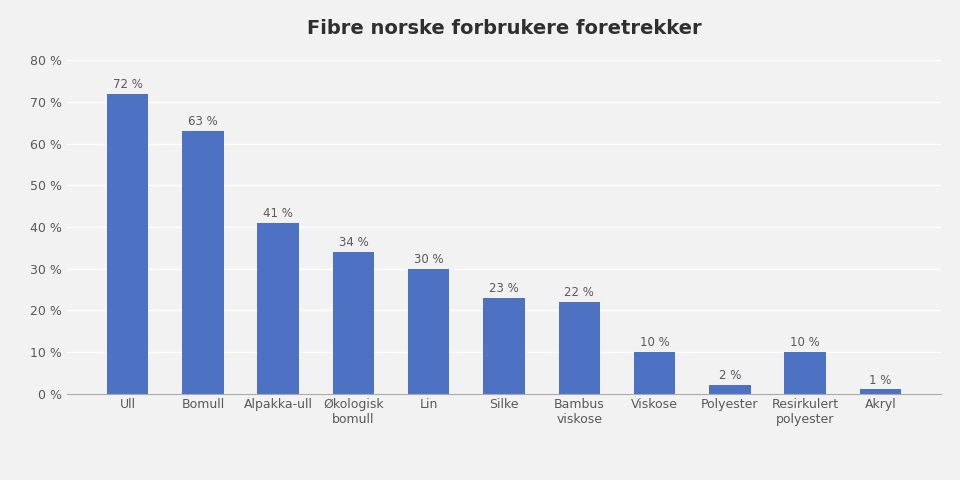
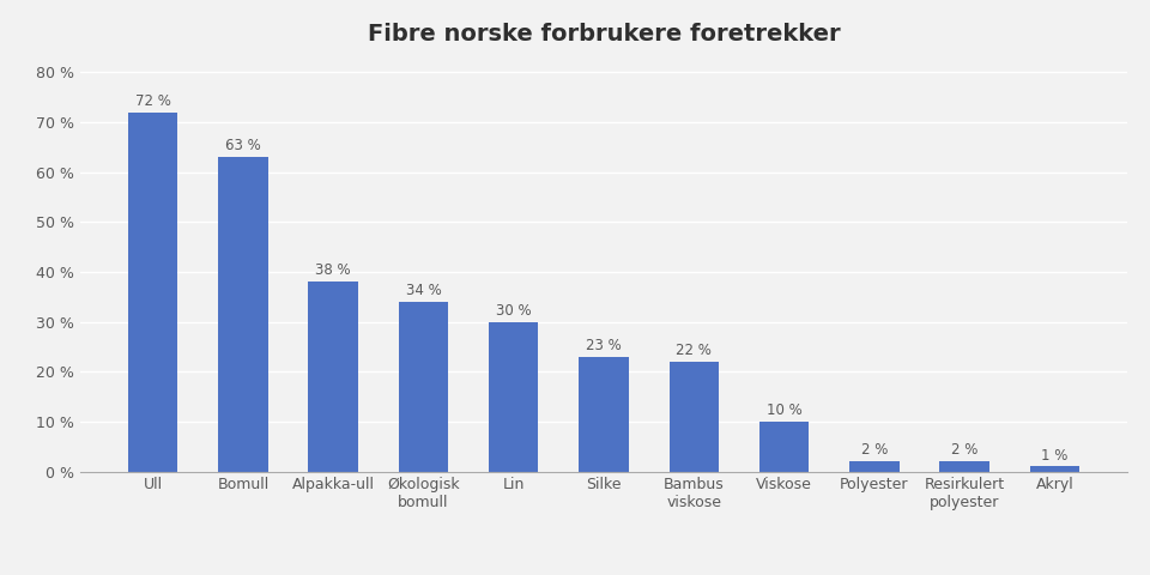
Alpakka-ull: 41 -> 38
Resirkulert polyester: 10 -> 2
